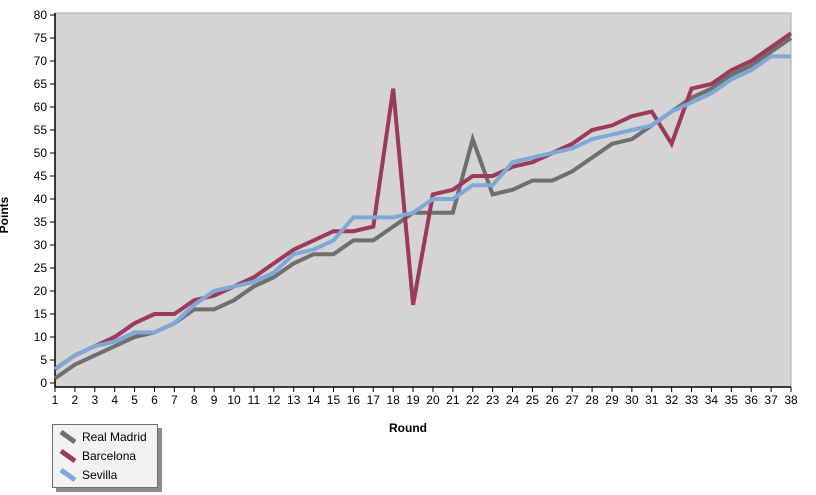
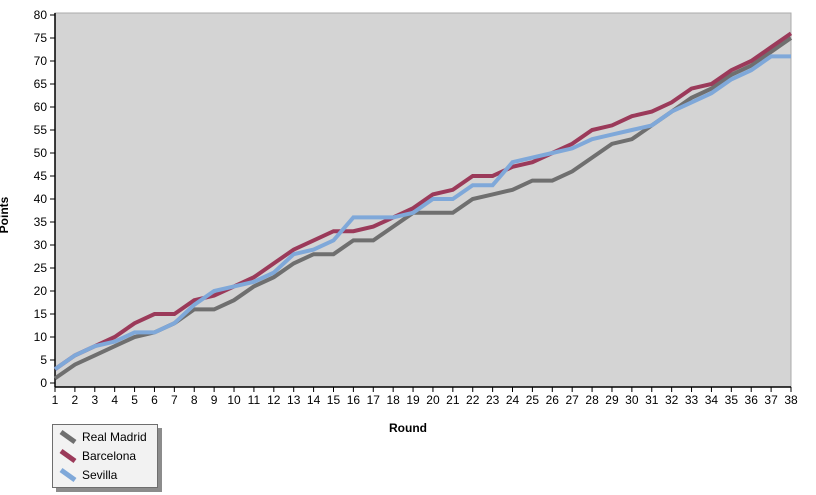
Barcelona/18: 64 -> 36
Barcelona/19: 17 -> 38
Real Madrid/22: 53 -> 40
Barcelona/32: 52 -> 61
